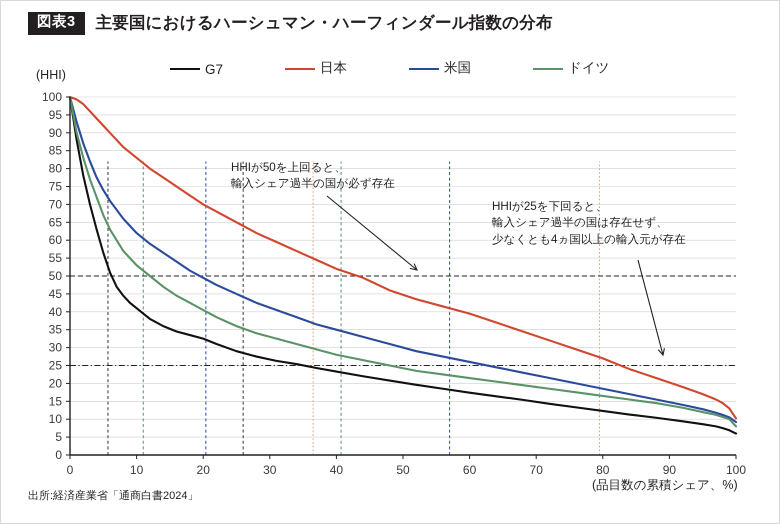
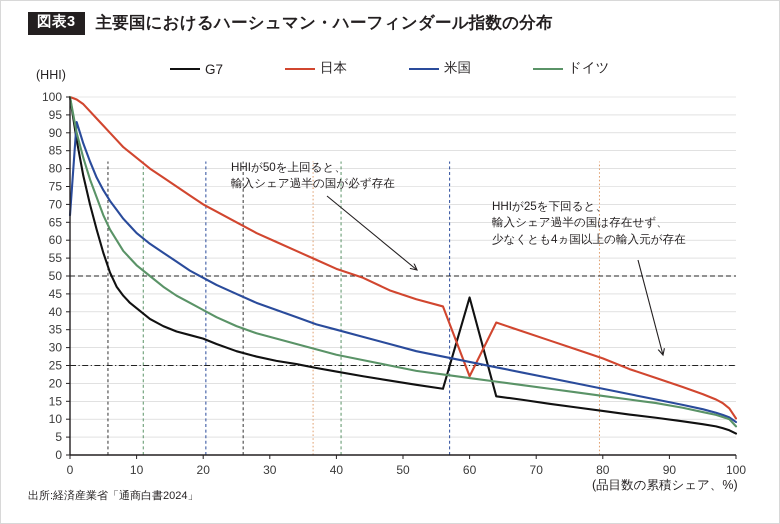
米国/0: 100 -> 67
G7/60: 17 -> 44
日本/60: 40 -> 22
